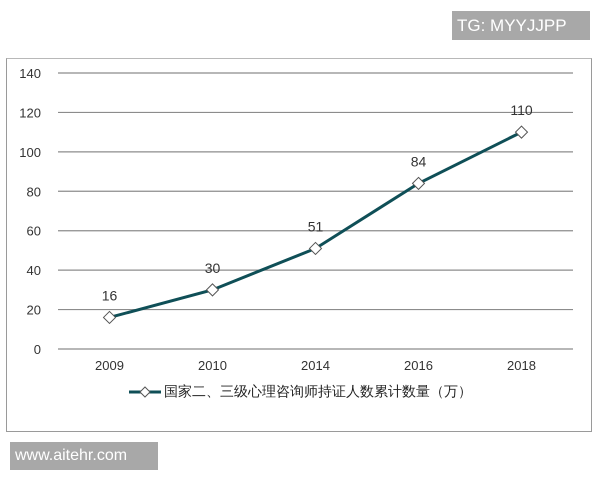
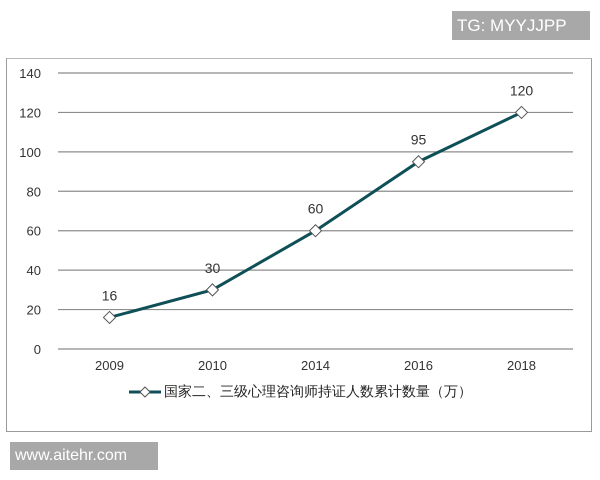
2014: 51 -> 60
2016: 84 -> 95
2018: 110 -> 120
